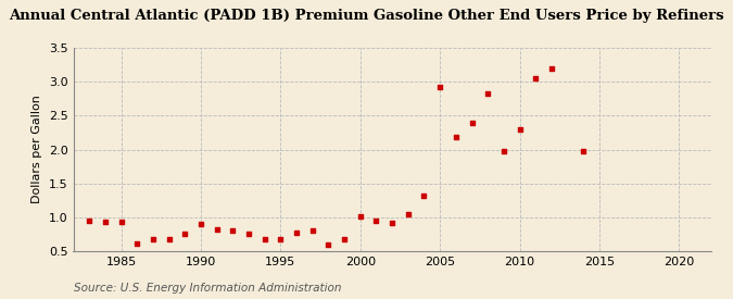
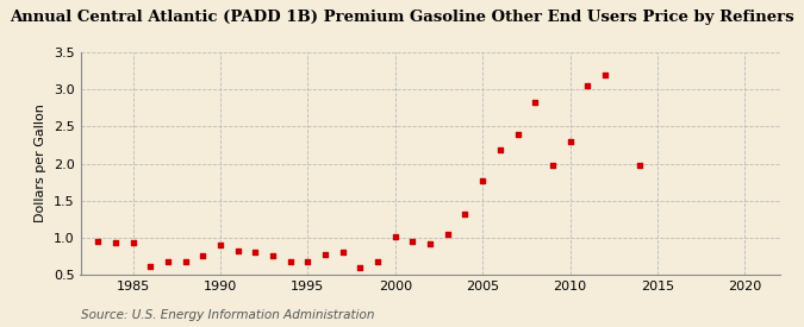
2005: 2.92 -> 1.76
